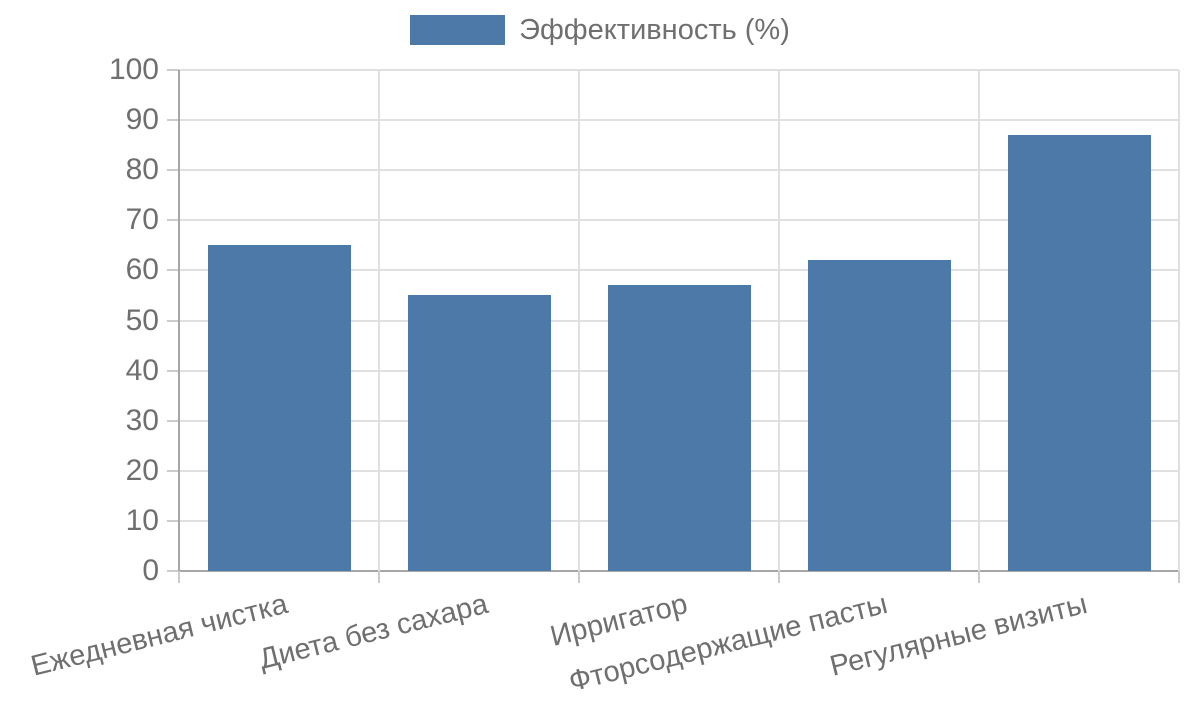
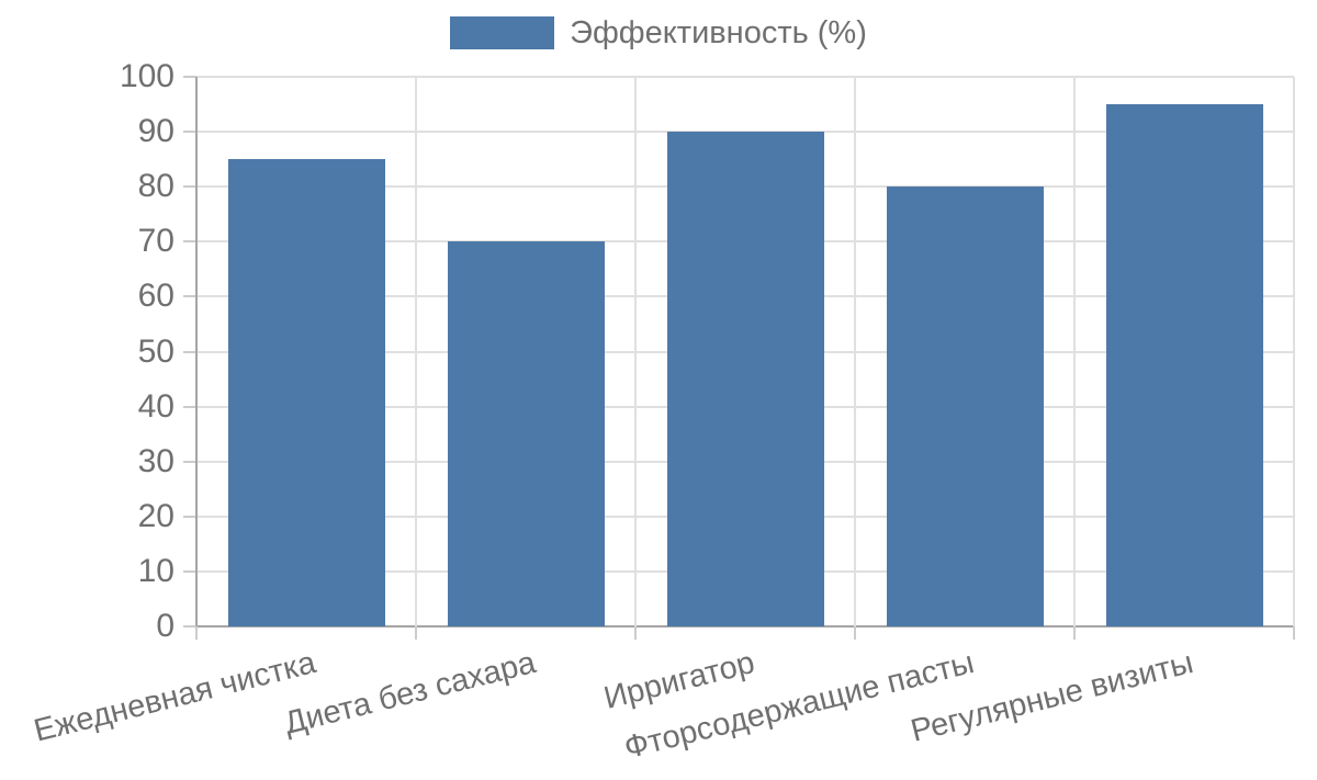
Ежедневная чистка: 65 -> 85
Диета без сахара: 55 -> 70
Ирригатор: 57 -> 90
Фторсодержащие пасты: 62 -> 80
Регулярные визиты: 87 -> 95
